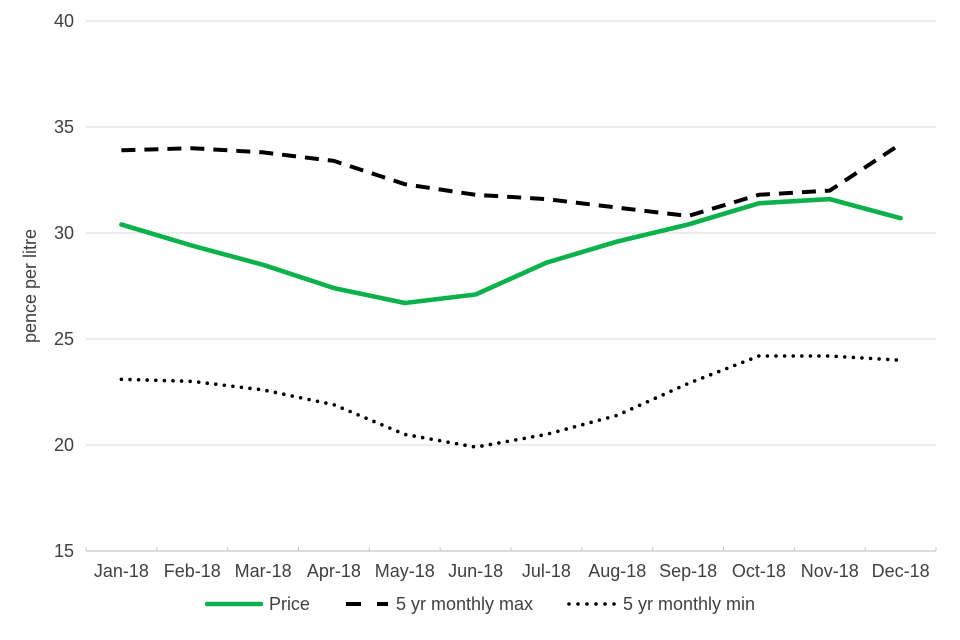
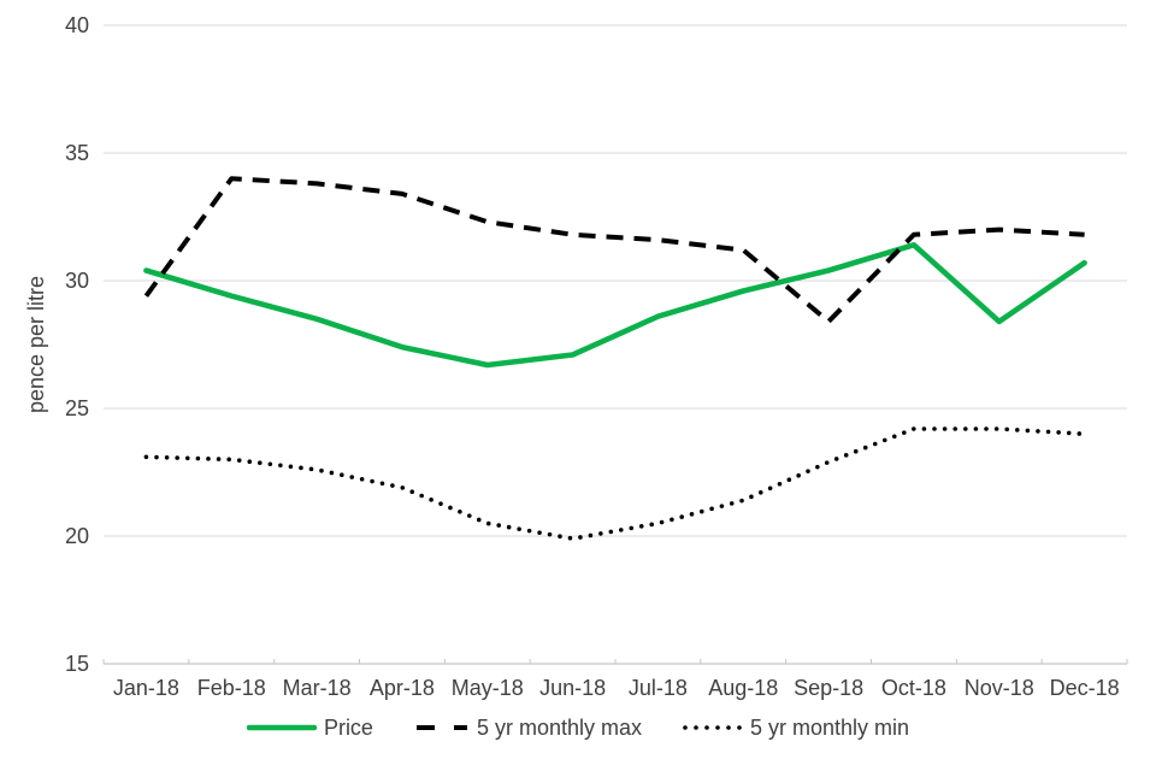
5 yr monthly max/Jan-18: 33.9 -> 29.4
5 yr monthly max/Sep-18: 30.8 -> 28.4
Price/Nov-18: 31.6 -> 28.4
5 yr monthly max/Dec-18: 34.2 -> 31.8
